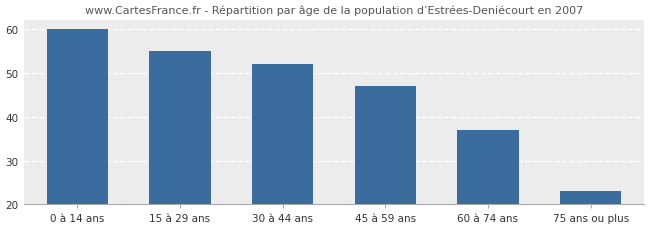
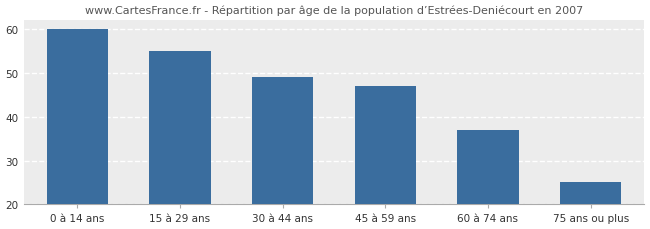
30 à 44 ans: 52 -> 49
75 ans ou plus: 23 -> 25
